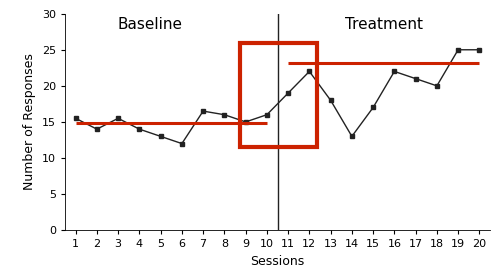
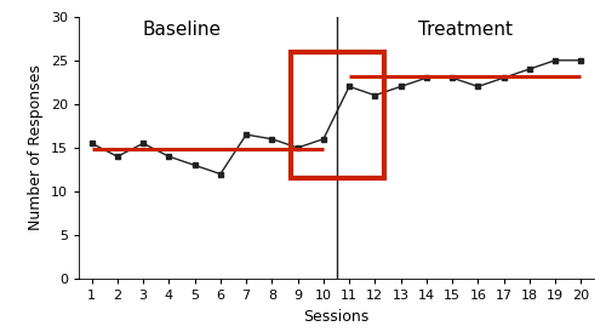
11: 19.0 -> 22.0
12: 22.0 -> 21.0
13: 18.0 -> 22.0
14: 13.0 -> 23.0
15: 17.0 -> 23.0
17: 21.0 -> 23.0
18: 20.0 -> 24.0
